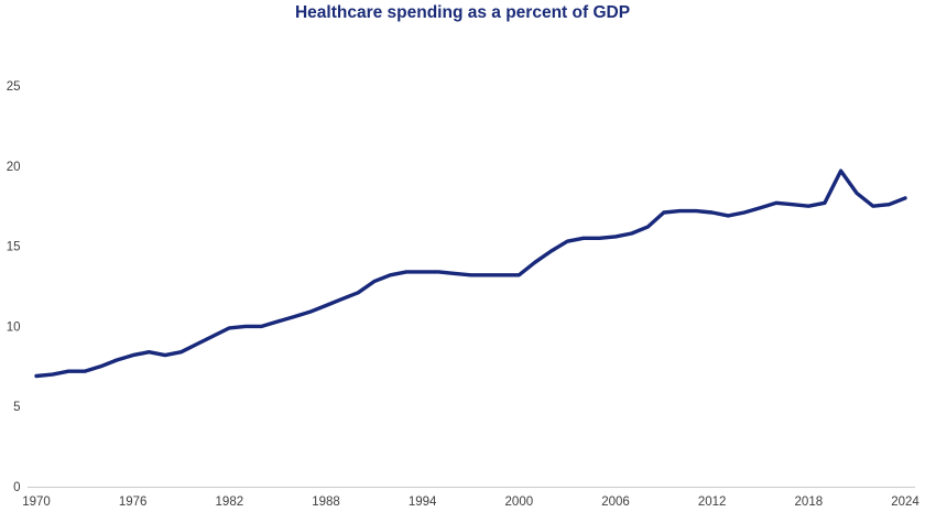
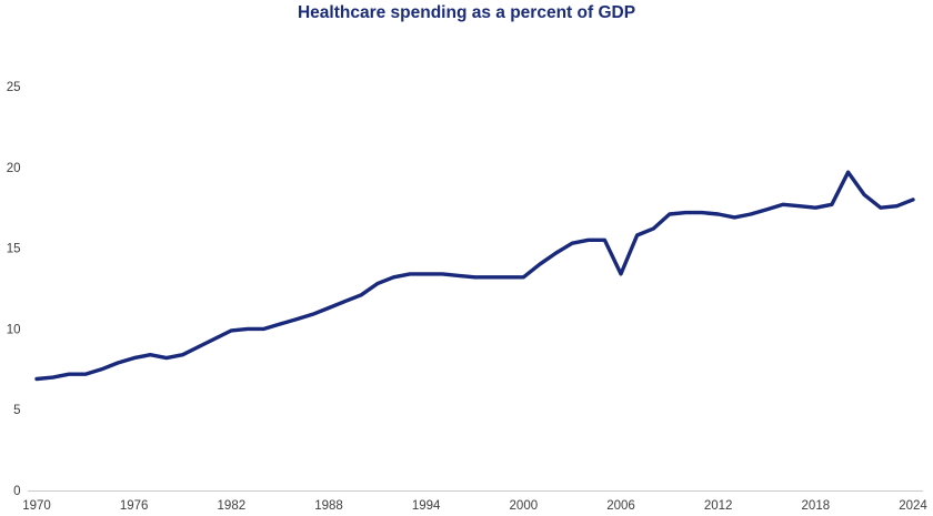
2006: 15.6 -> 13.4
